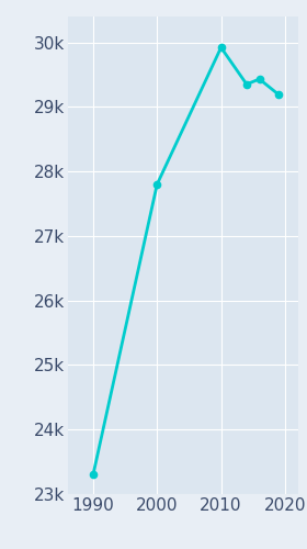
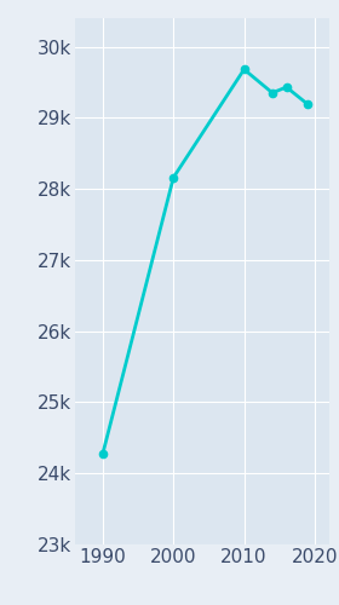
1990: 23.30k -> 24.28k
2000: 27.80k -> 28.16k
2010: 29.92k -> 29.68k
